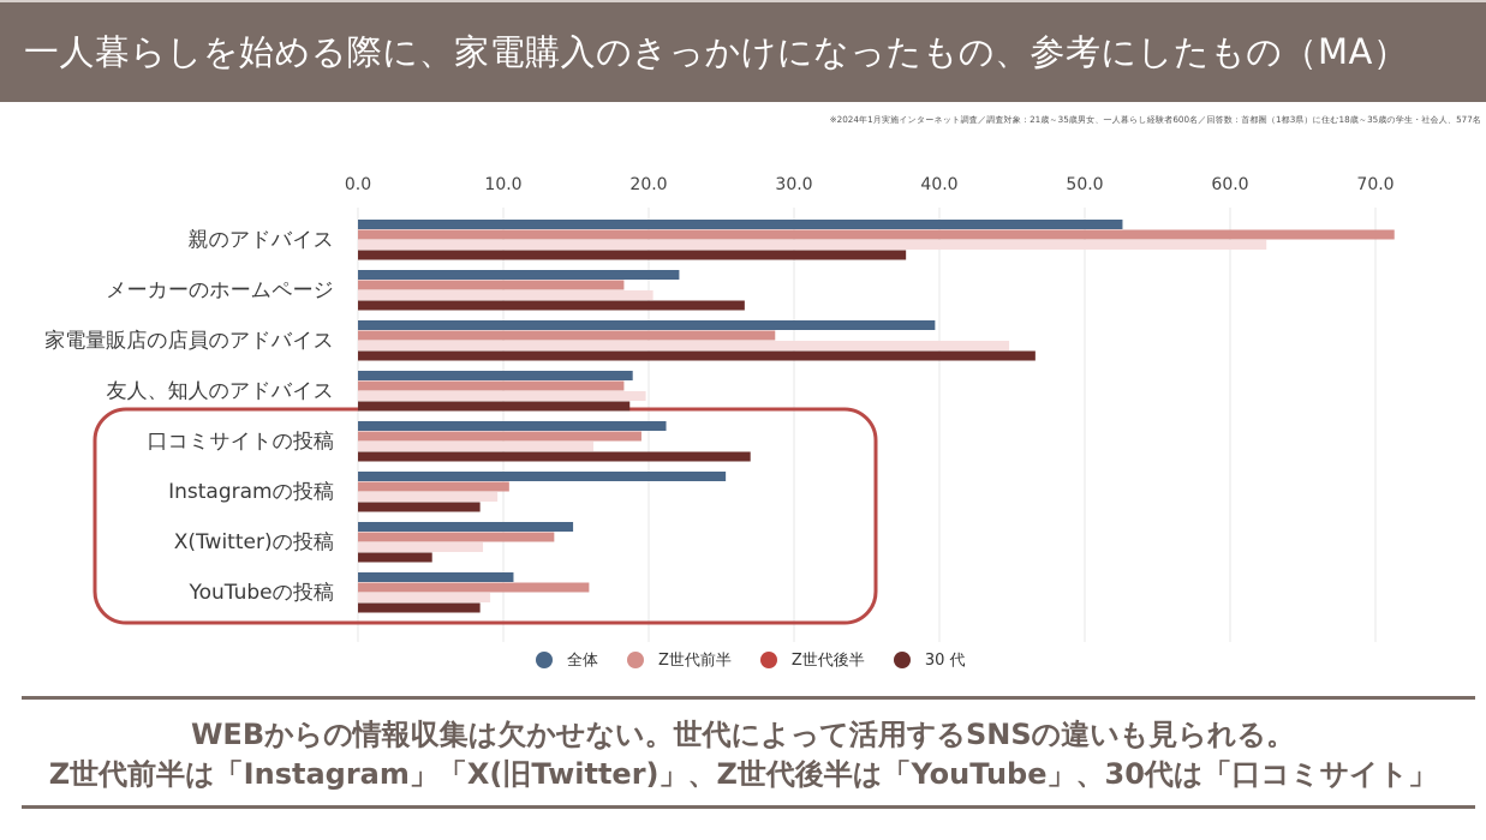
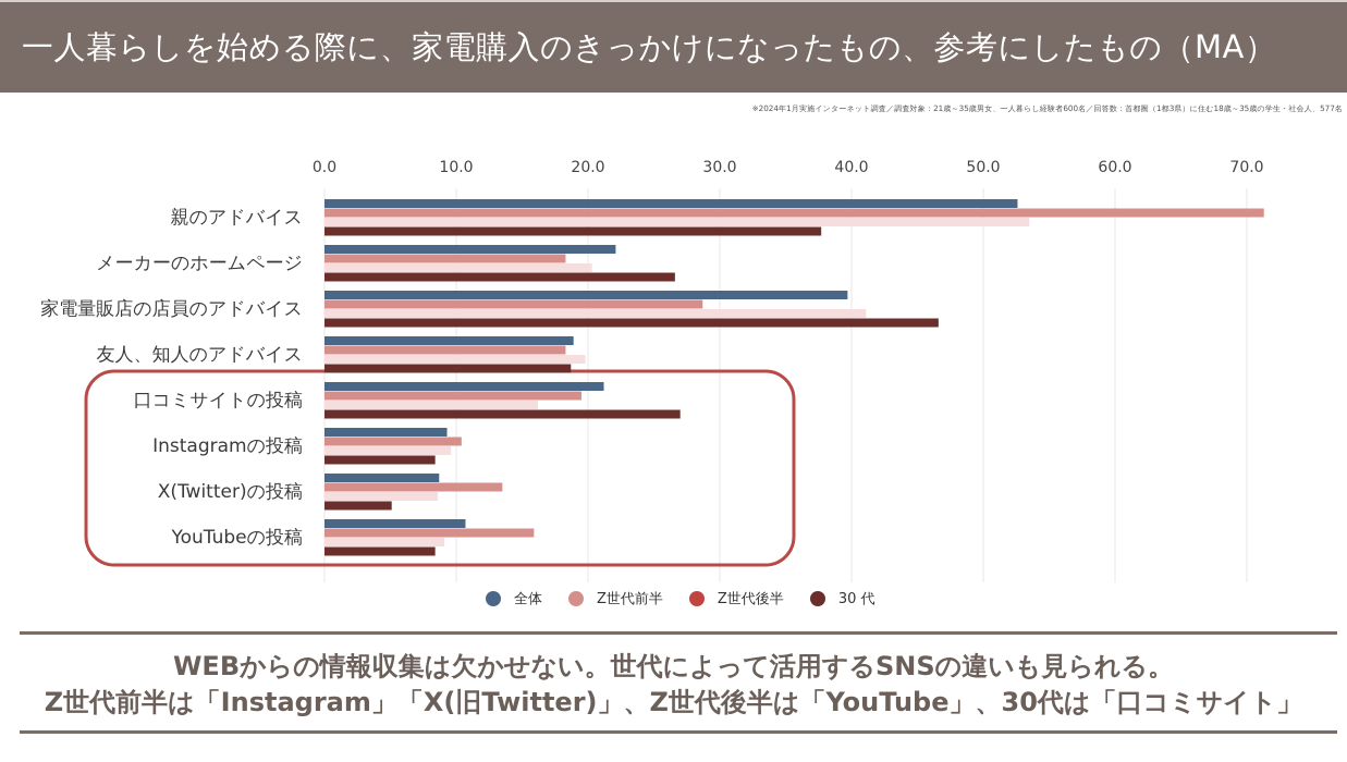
Z世代後半/親のアドバイス: 62.5 -> 53.5
Z世代後半/家電量販店の店員のアドバイス: 44.8 -> 41.1
全体/Instagramの投稿: 25.3 -> 9.3
全体/X(Twitter)の投稿: 14.8 -> 8.7
